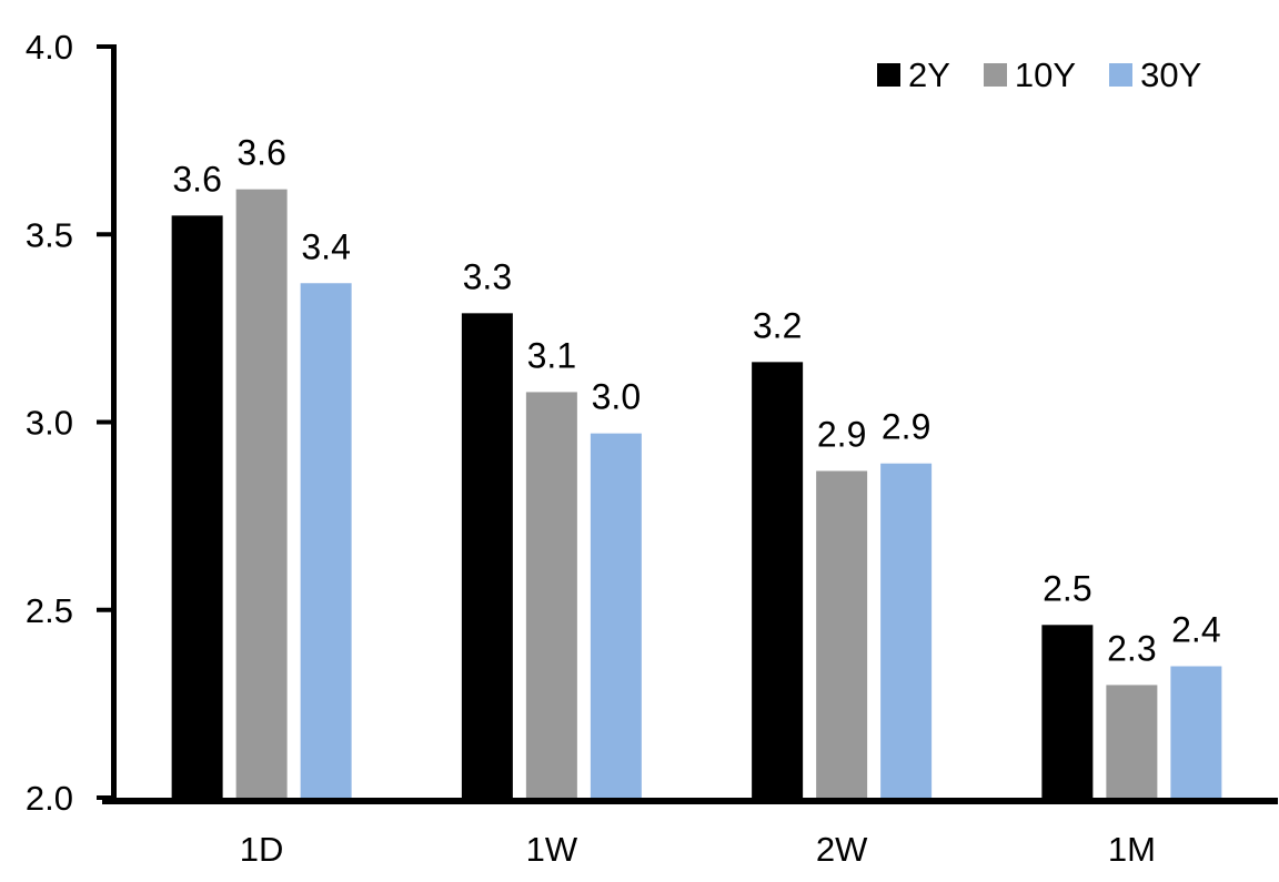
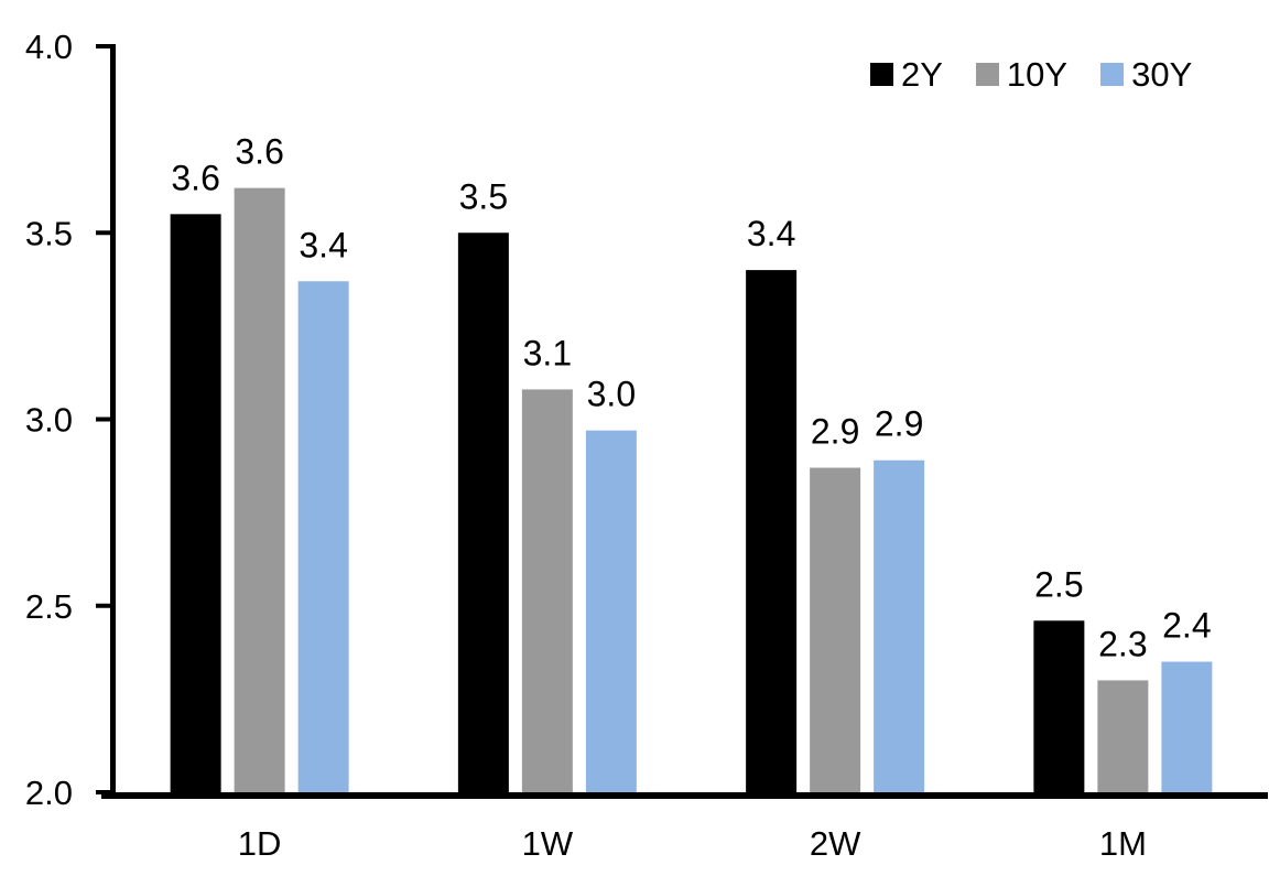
2Y/1W: 3.3 -> 3.5
2Y/2W: 3.2 -> 3.4
